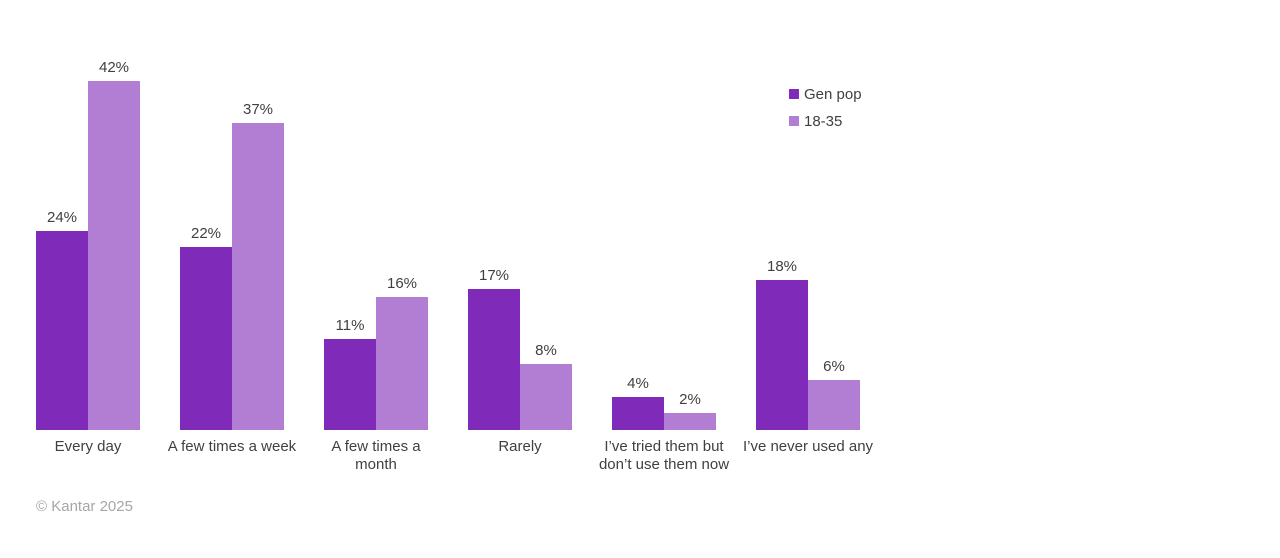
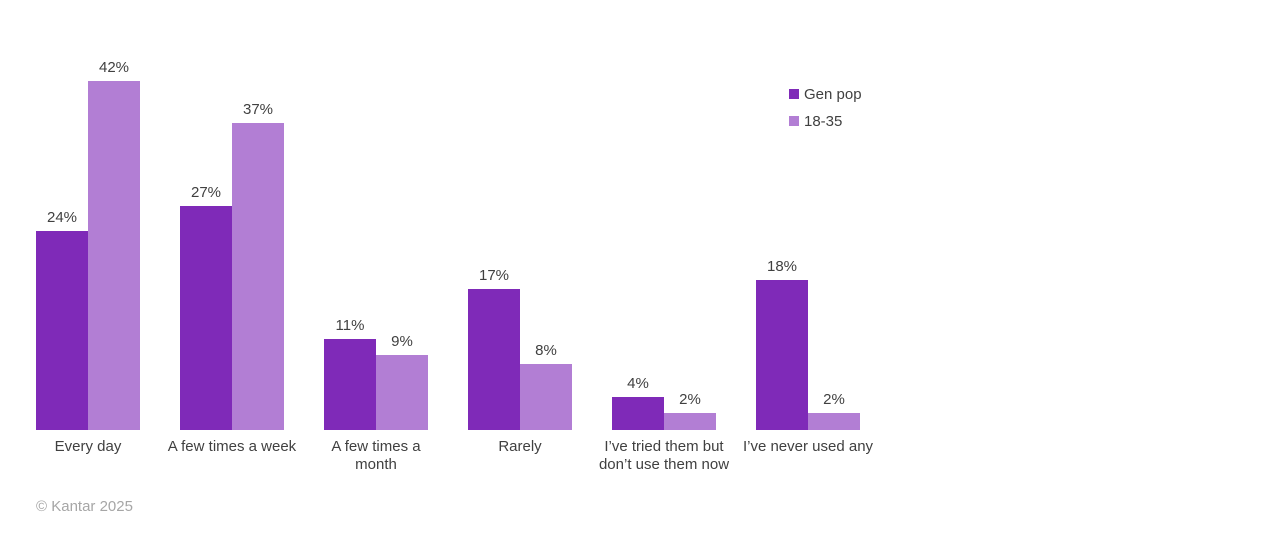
Gen pop/A few times a week: 22% -> 27%
18-35/A few times a month: 16% -> 9%
18-35/I’ve never used any: 6% -> 2%
